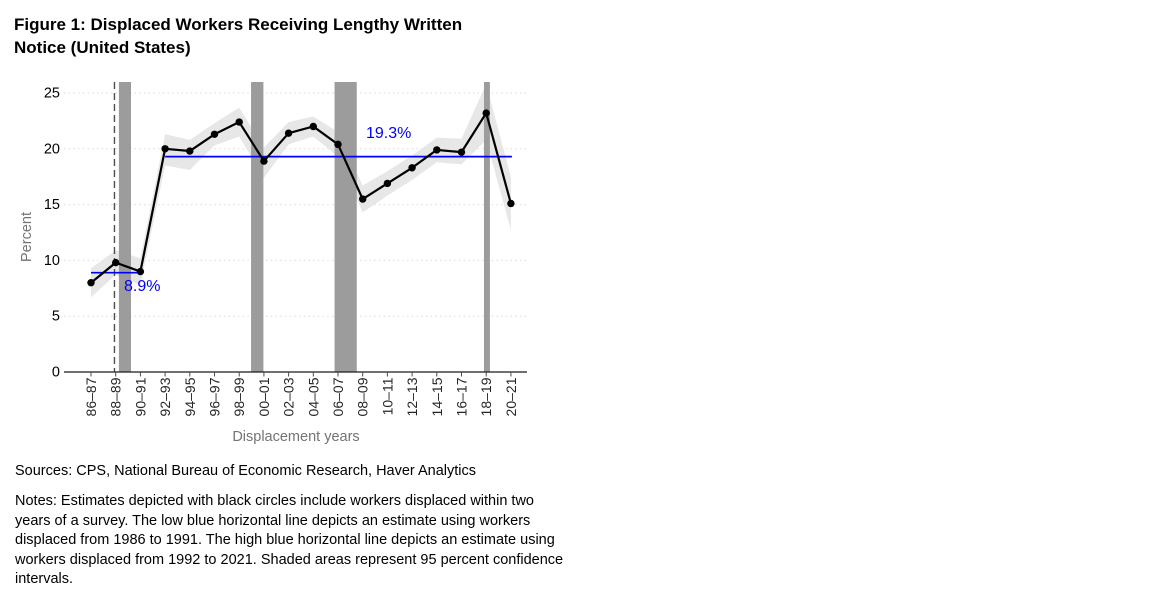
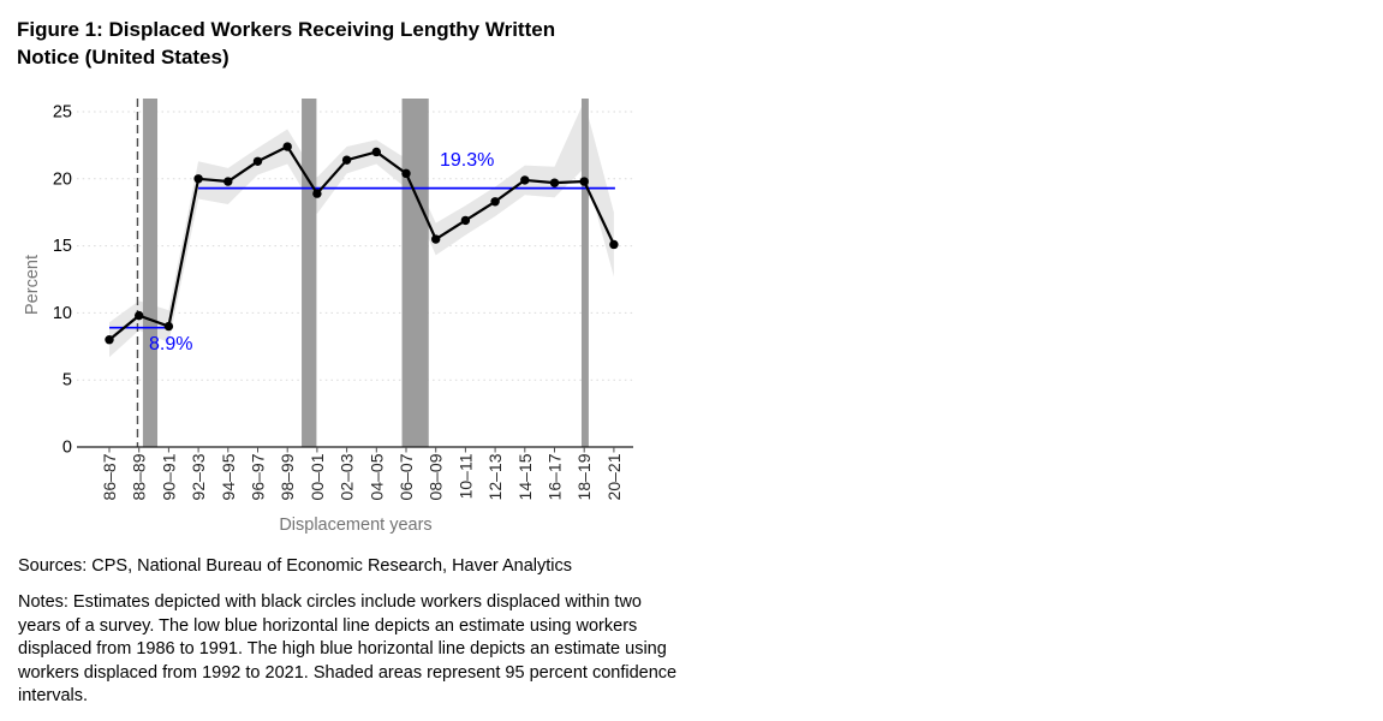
18–19: 23.2 -> 19.8
